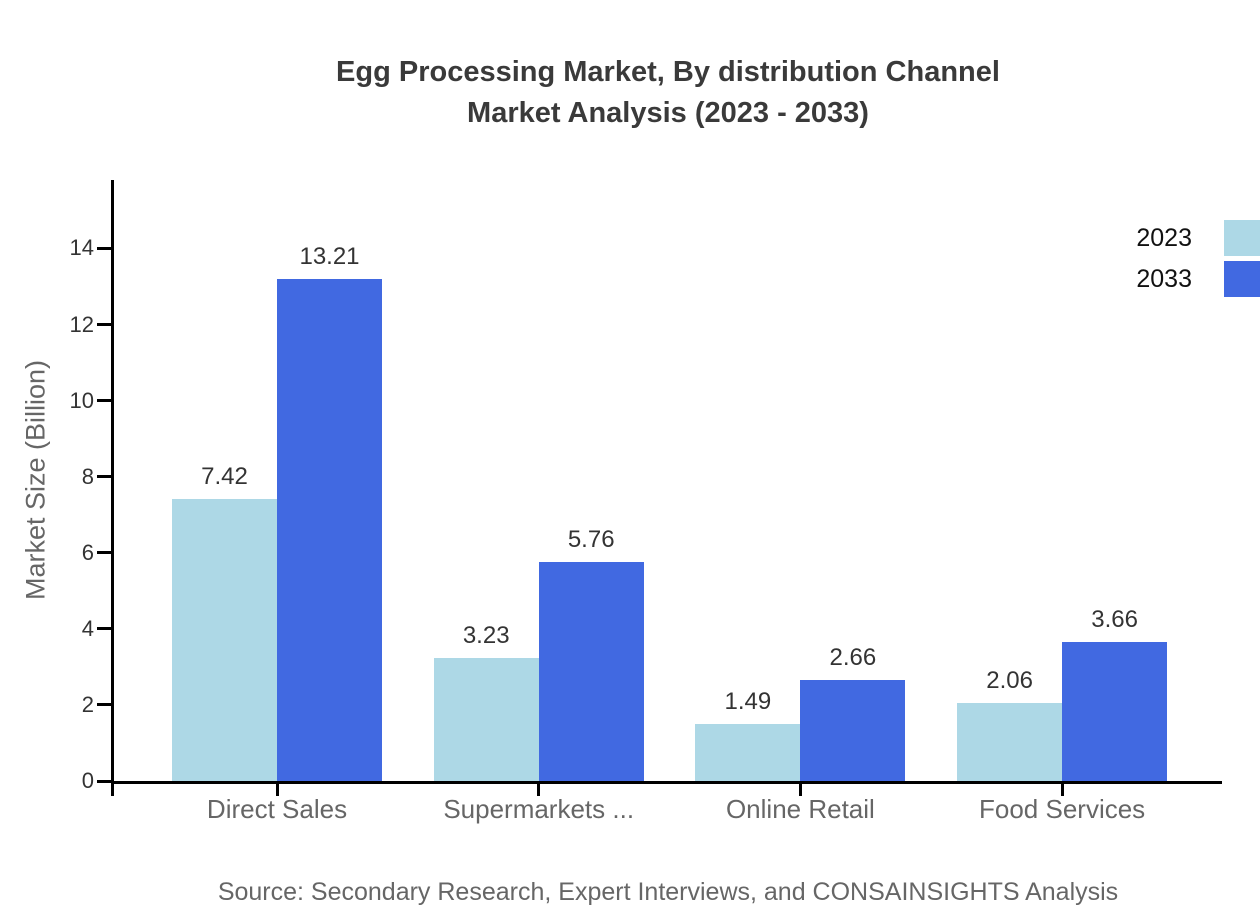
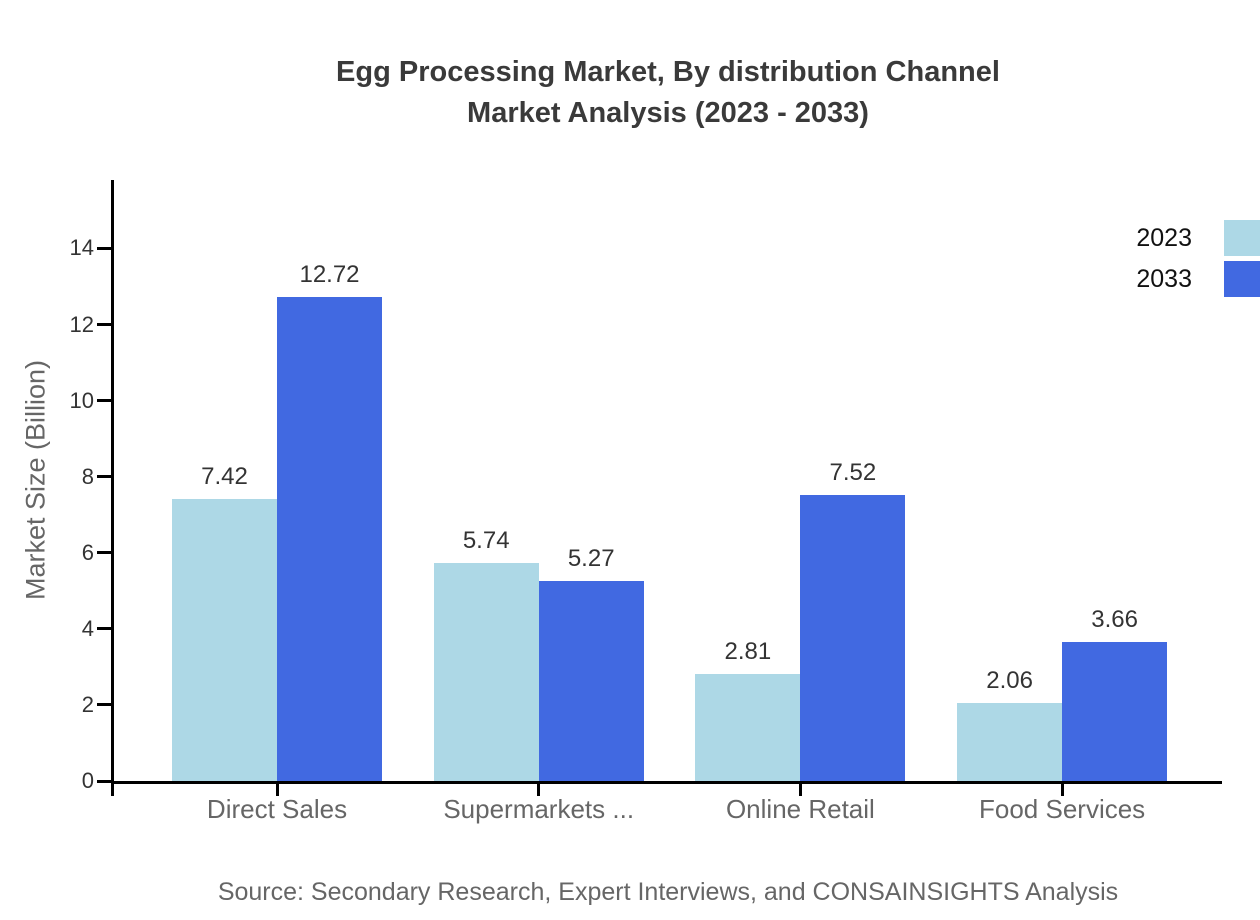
2033/Direct Sales: 13.21 -> 12.72
2023/Supermarkets ...: 3.23 -> 5.74
2033/Supermarkets ...: 5.76 -> 5.27
2023/Online Retail: 1.49 -> 2.81
2033/Online Retail: 2.66 -> 7.52
